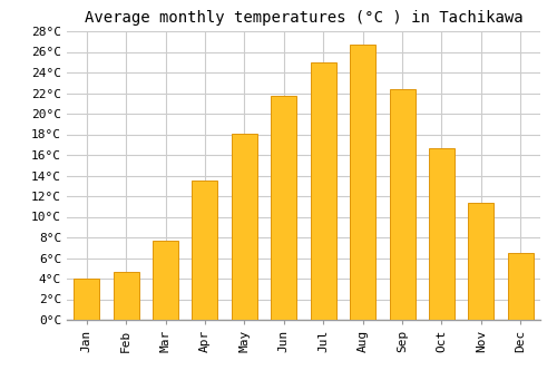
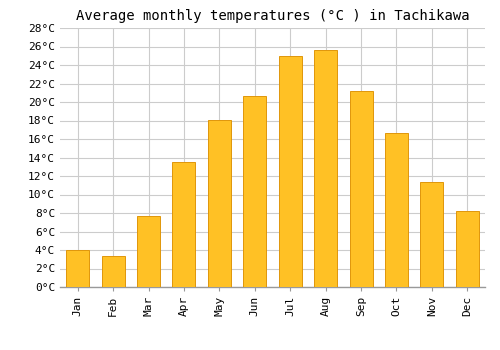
Feb: 4.7°C -> 3.4°C
Jun: 21.7°C -> 20.6°C
Aug: 26.7°C -> 25.6°C
Sep: 22.4°C -> 21.2°C
Dec: 6.5°C -> 8.2°C
